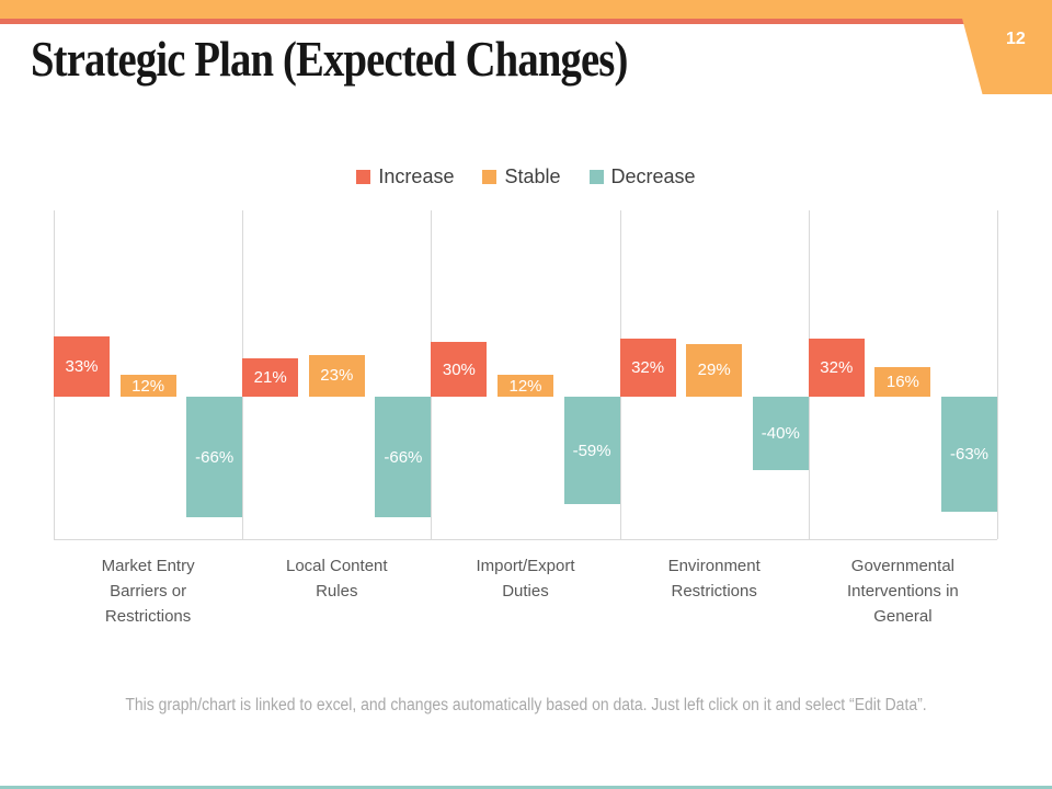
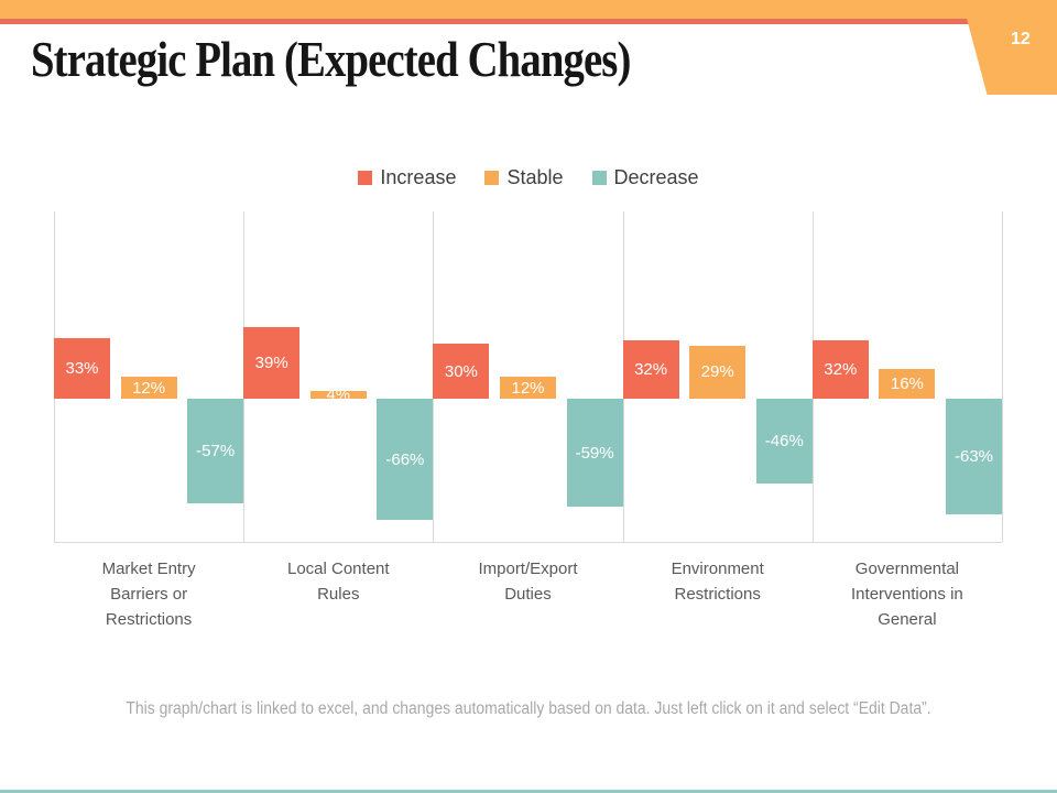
Decrease/Market Entry Barriers or Restrictions: -66% -> -57%
Increase/Local Content Rules: 21% -> 39%
Stable/Local Content Rules: 23% -> 4%
Decrease/Environment Restrictions: -40% -> -46%
